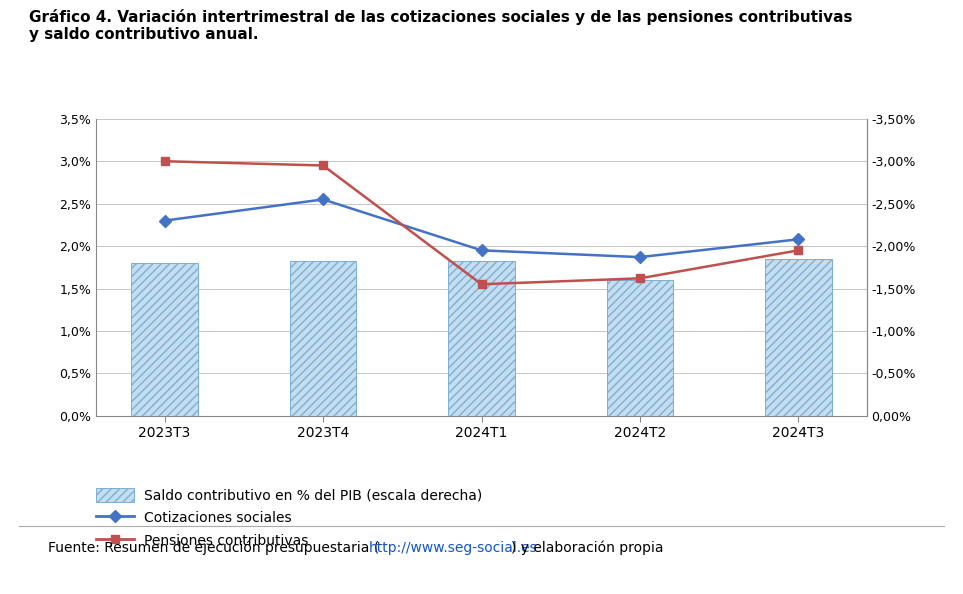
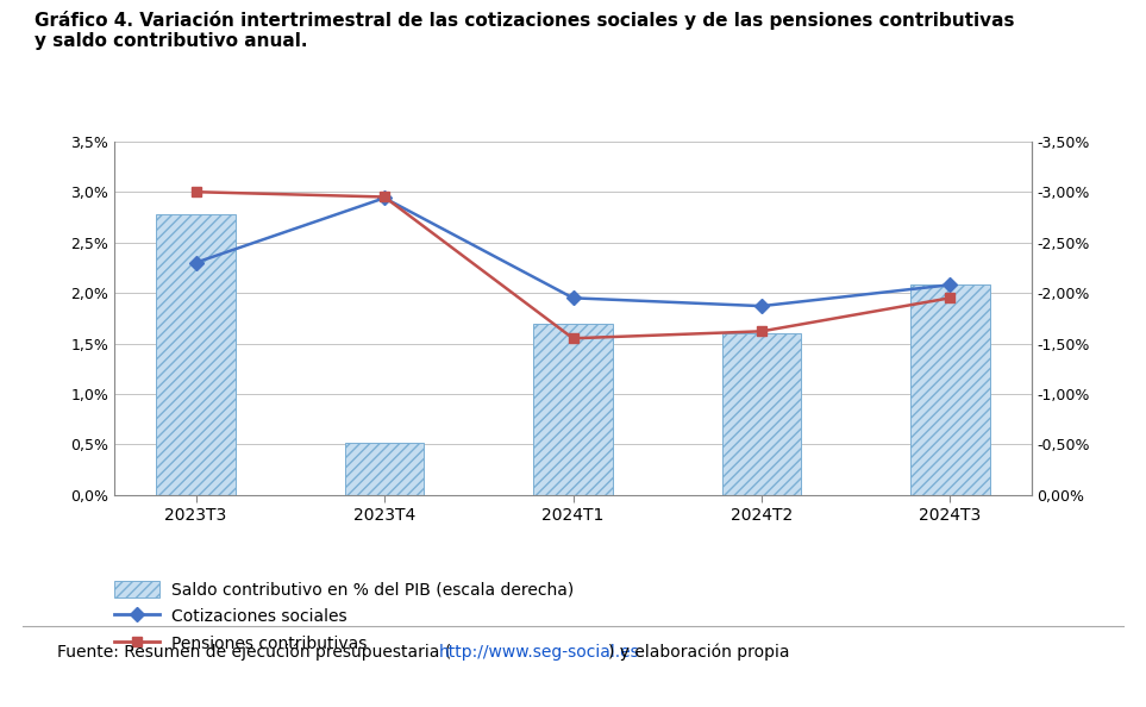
Saldo contributivo en % del PIB (escala derecha)/2023T3: 1,80% -> 2,78%
Saldo contributivo en % del PIB (escala derecha)/2023T4: 1,82% -> 0,52%
Cotizaciones sociales/2023T4: 2,55% -> 2,94%
Saldo contributivo en % del PIB (escala derecha)/2024T1: 1,82% -> 1,70%
Saldo contributivo en % del PIB (escala derecha)/2024T3: 1,85% -> 2,08%
